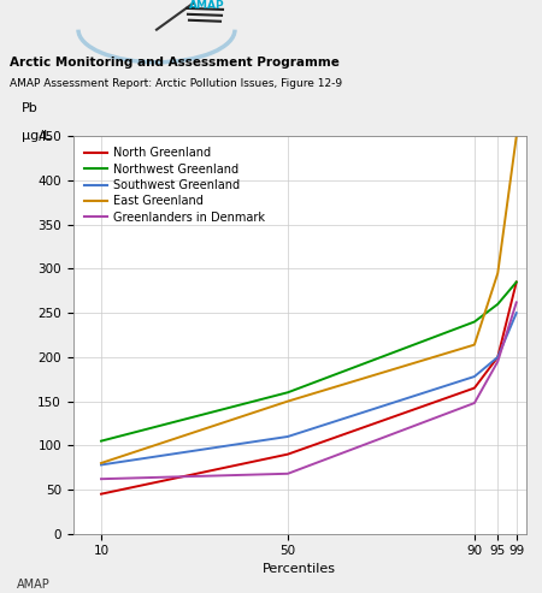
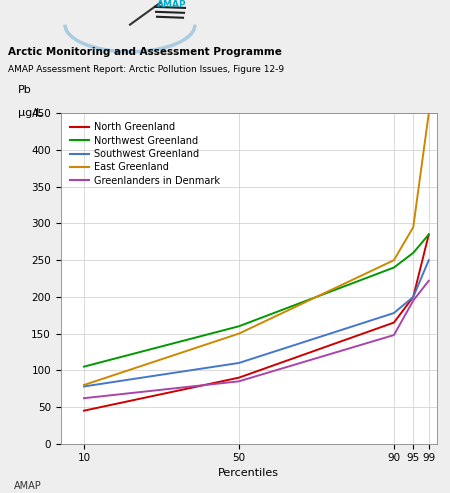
Greenlanders in Denmark/50: 68 -> 85
East Greenland/90: 214 -> 250
Greenlanders in Denmark/99: 262 -> 222
